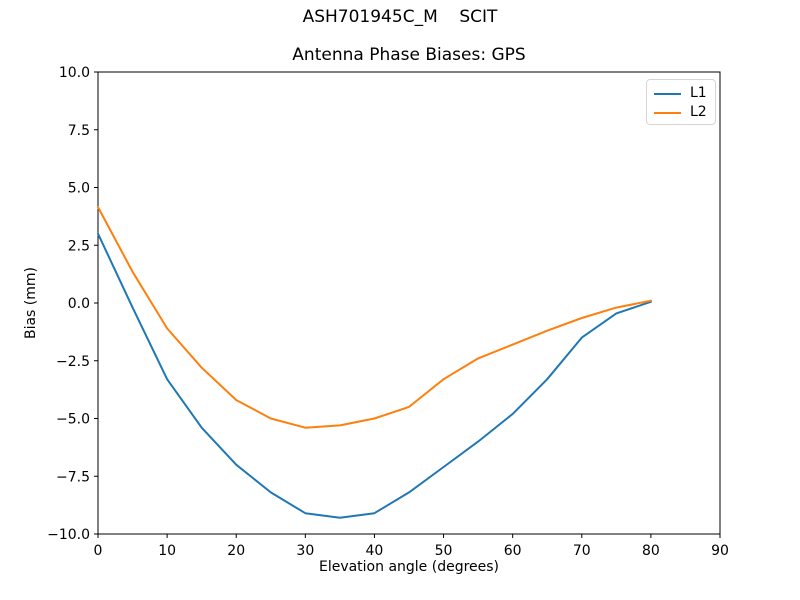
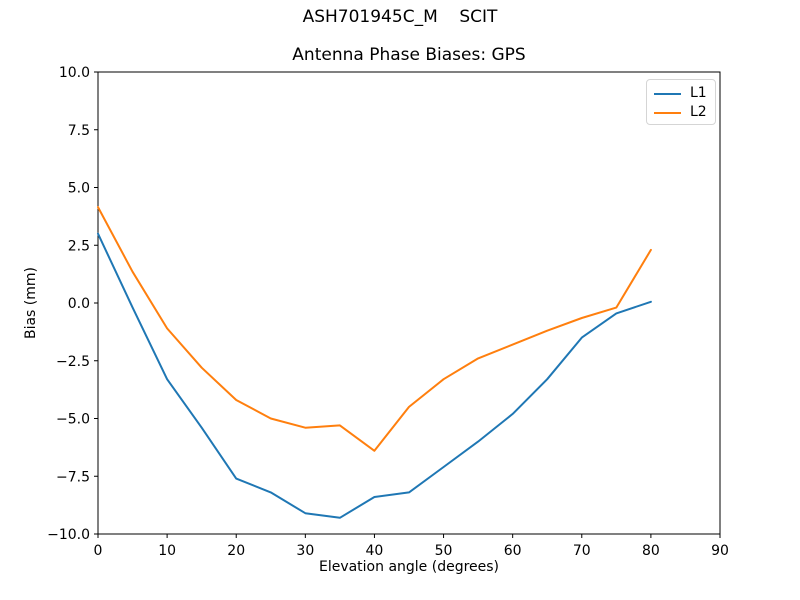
L1/20: -7.0 -> -7.6
L1/40: -9.1 -> -8.4
L2/40: -5.0 -> -6.4
L2/80: 0.1 -> 2.3
